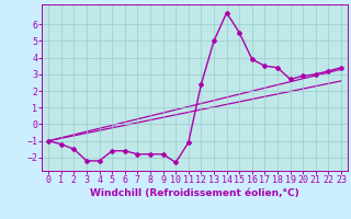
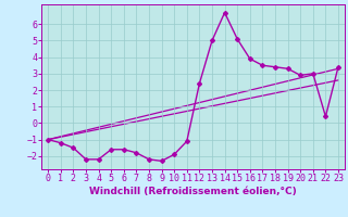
8: -1.8 -> -2.2
9: -1.8 -> -2.3
10: -2.3 -> -1.9
15: 5.5 -> 5.1
19: 2.7 -> 3.3
22: 3.2 -> 0.4
